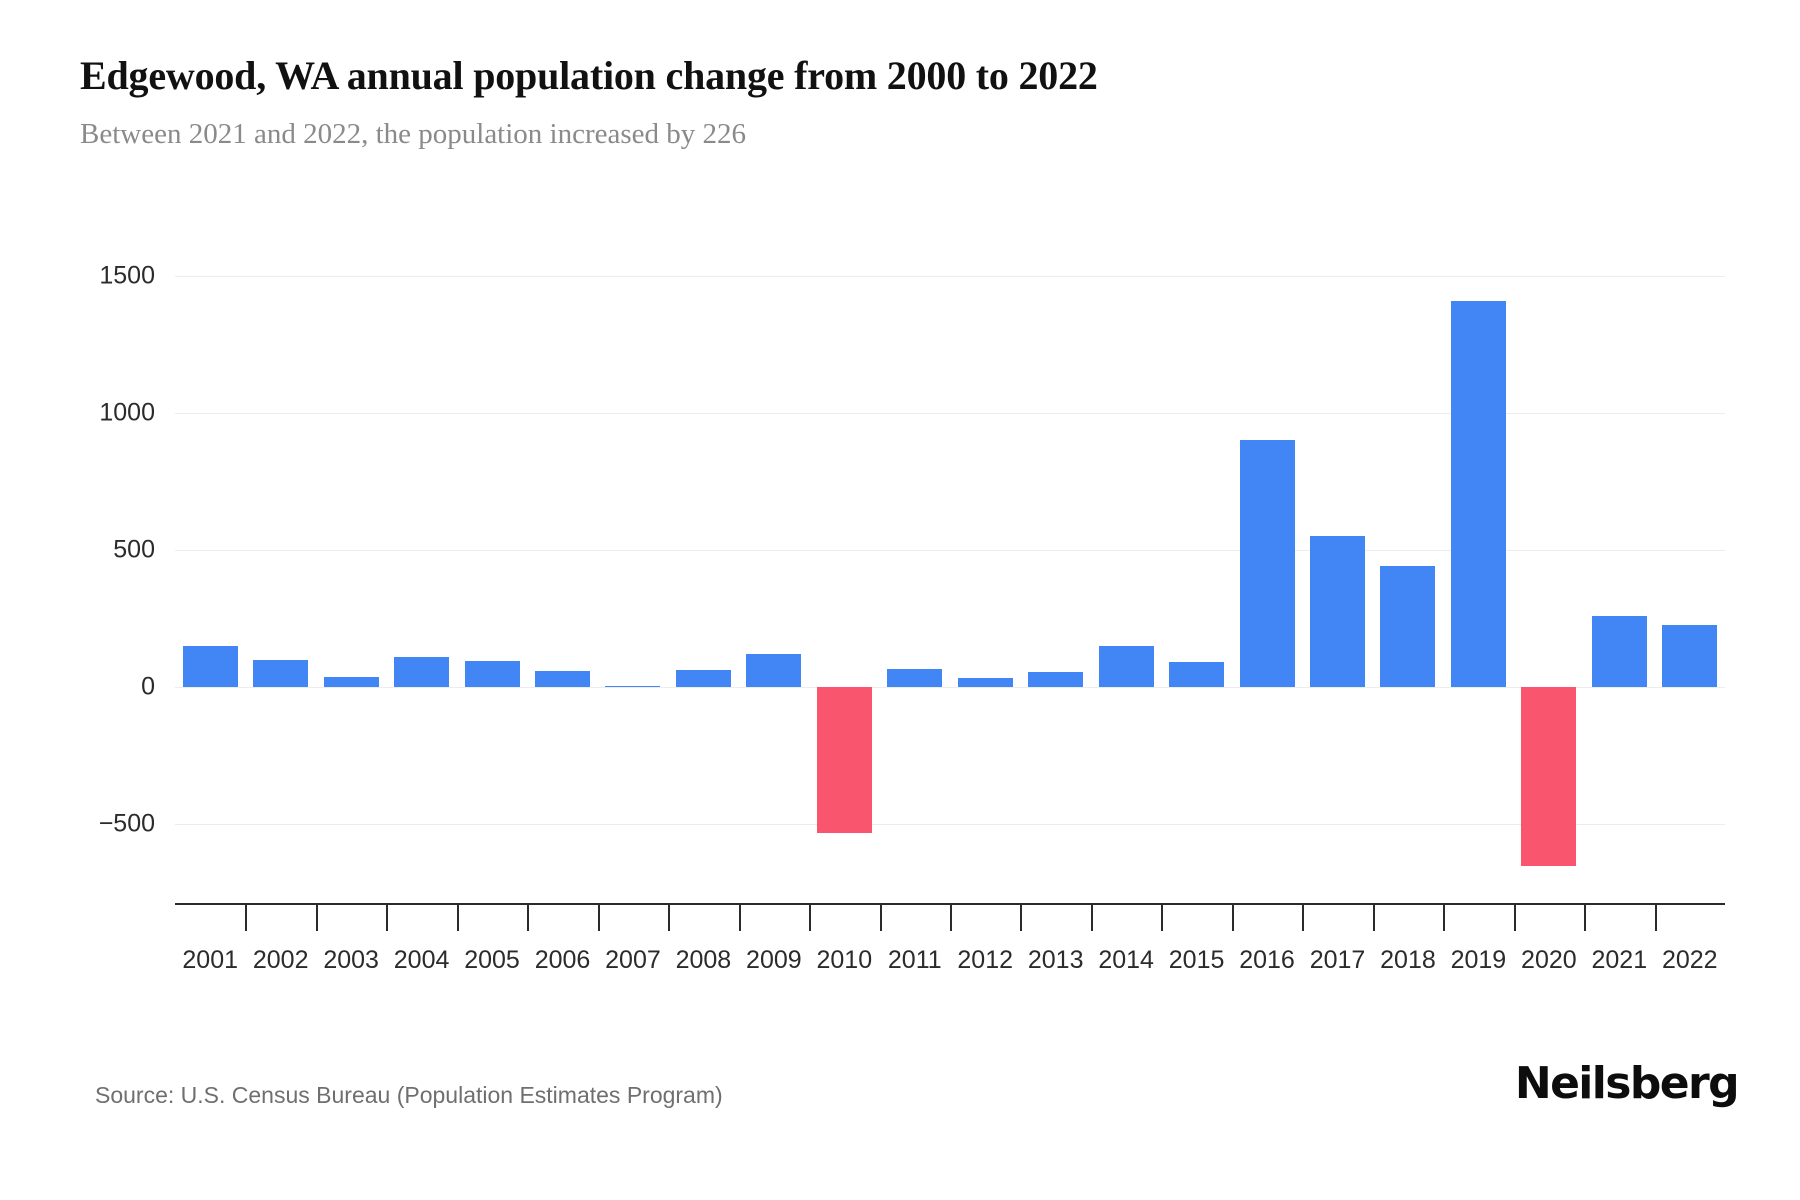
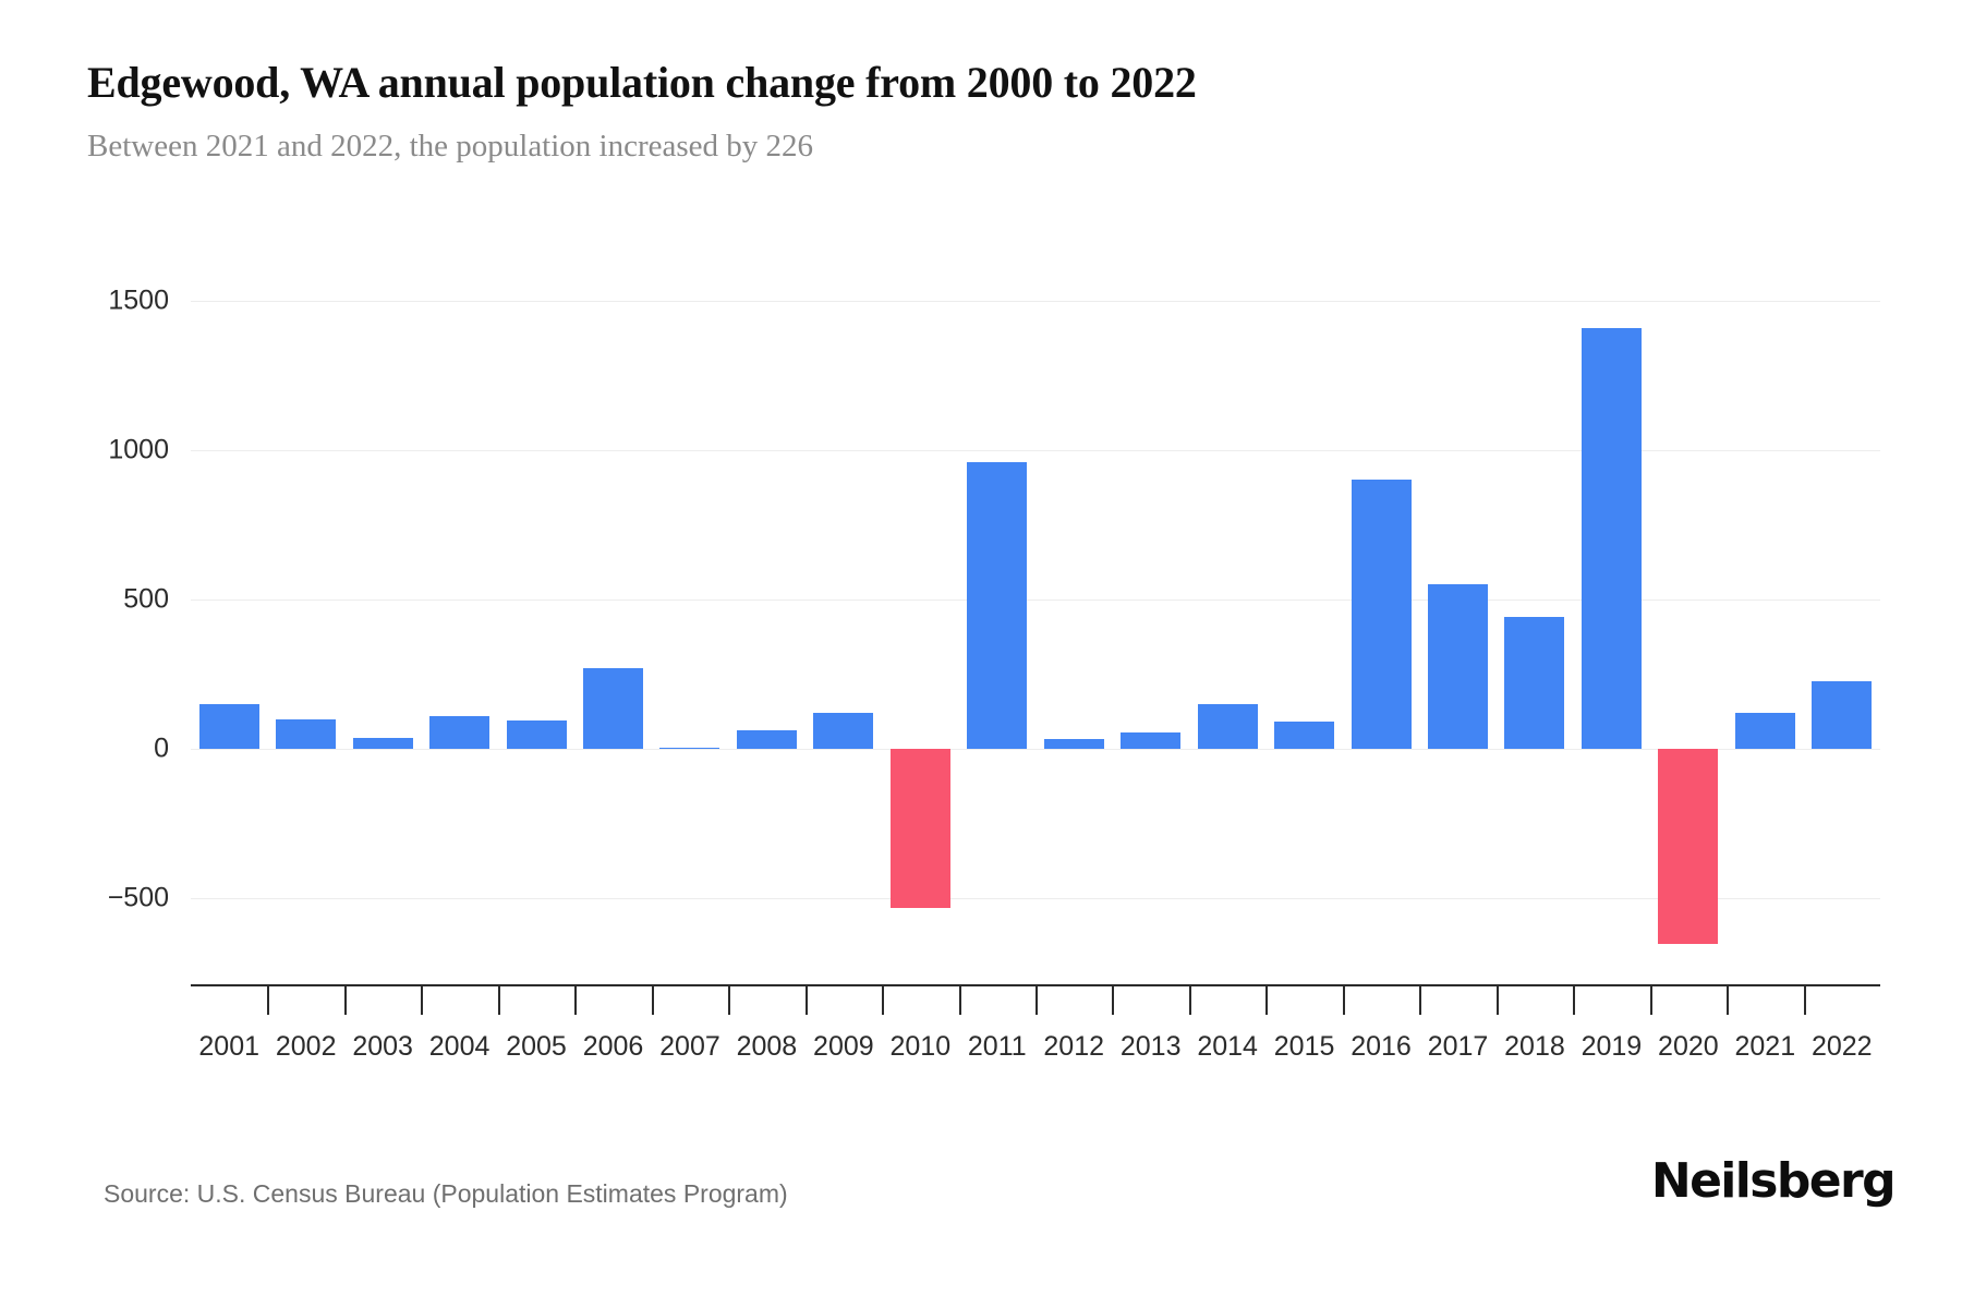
2006: 60 -> 270
2011: 60 -> 960
2021: 260 -> 120
